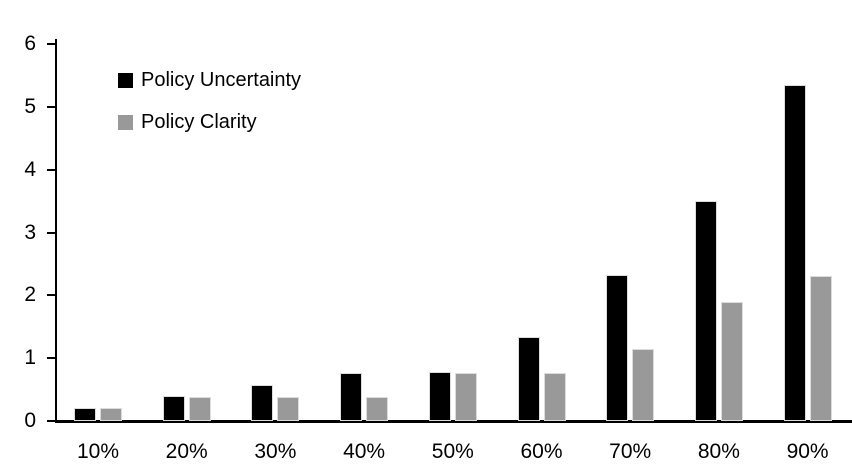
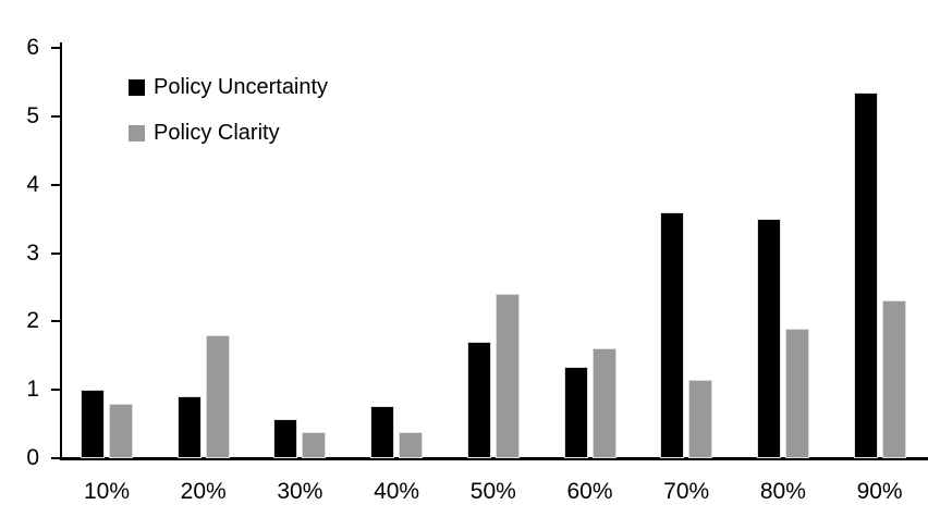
Policy Uncertainty/10%: 0.2 -> 1.0
Policy Clarity/10%: 0.2 -> 0.8
Policy Uncertainty/20%: 0.4 -> 0.9
Policy Clarity/20%: 0.4 -> 1.8
Policy Uncertainty/50%: 0.8 -> 1.7
Policy Clarity/50%: 0.8 -> 2.4
Policy Clarity/60%: 0.8 -> 1.6
Policy Uncertainty/70%: 2.3 -> 3.6
